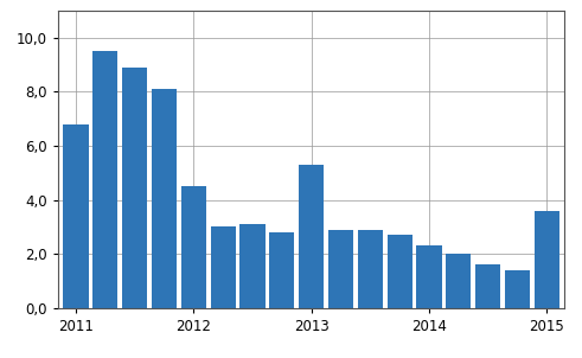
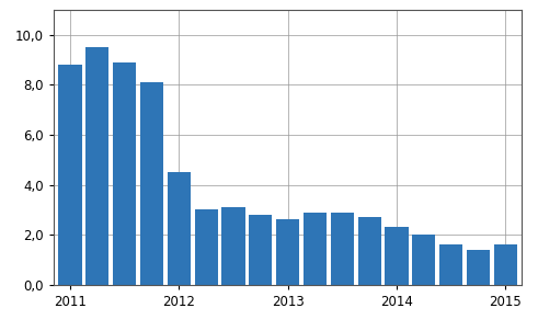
2011: 6,8 -> 8,8
2013: 5,3 -> 2,6
2015: 3,6 -> 1,6
